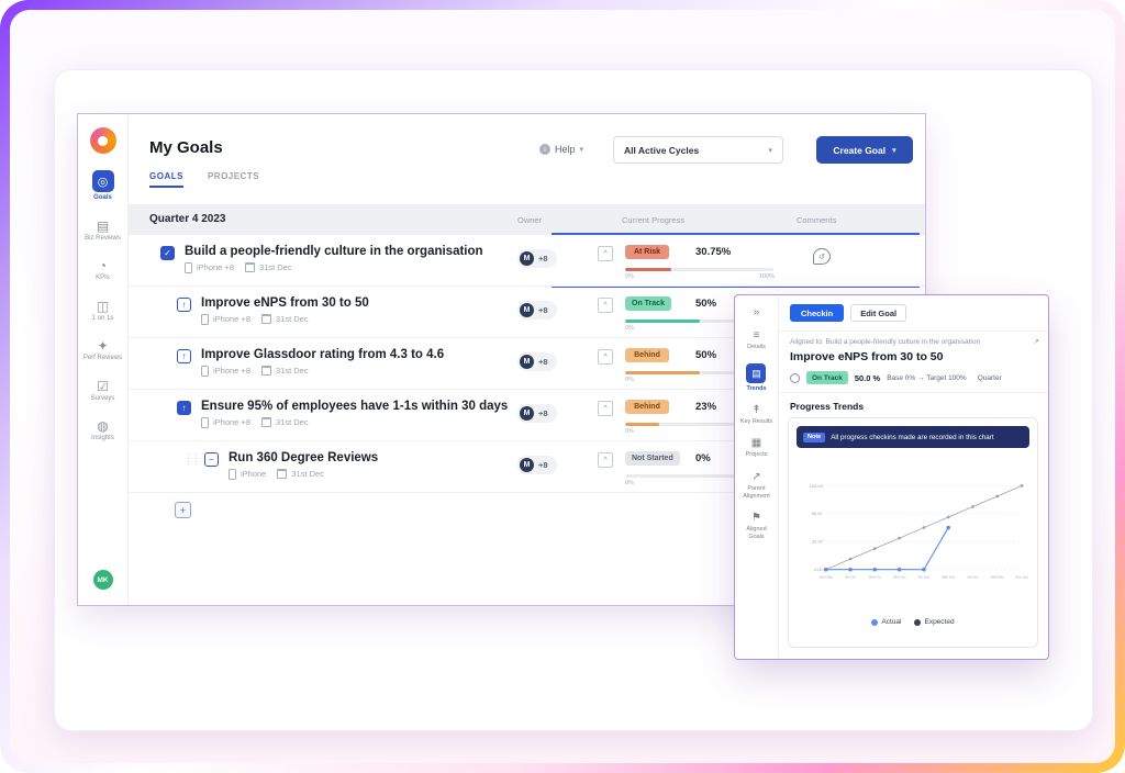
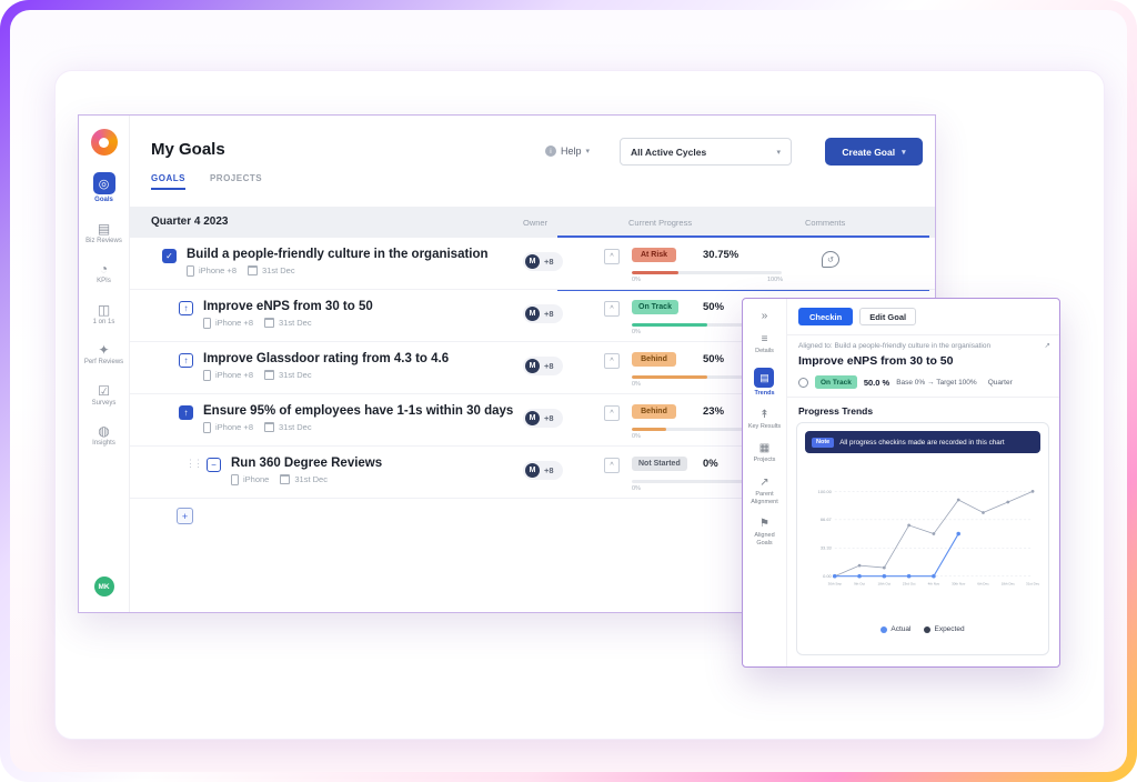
Expected/18th Oct: 20 -> 10
Expected/23rd Oct: 40 -> 60
Expected/30th Nov: 60 -> 90
